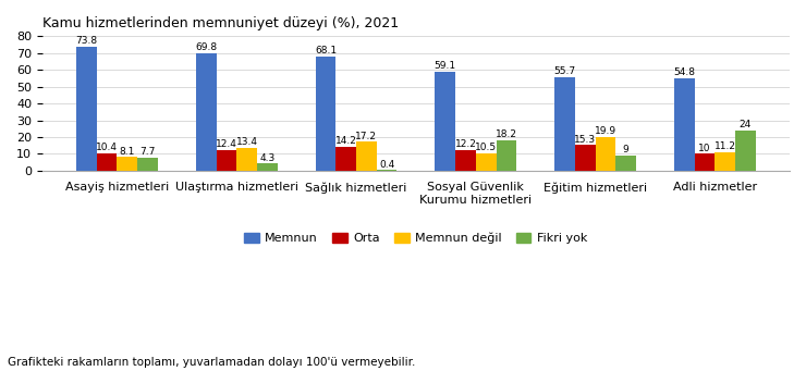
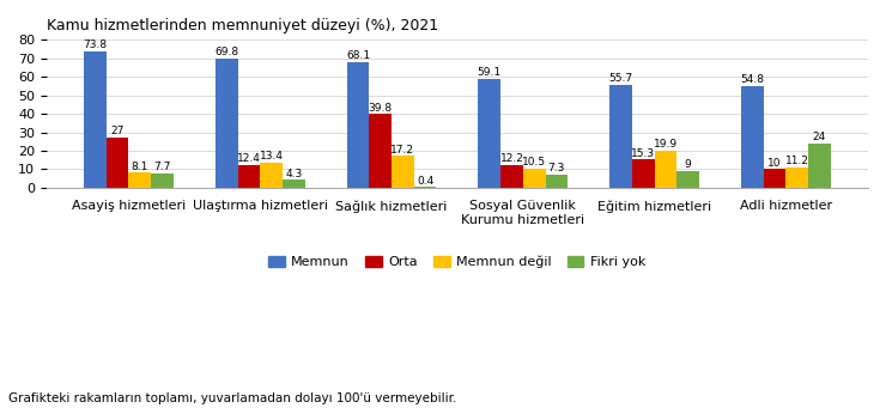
Orta/Asayiş hizmetleri: 10.4 -> 27
Orta/Sağlık hizmetleri: 14.2 -> 39.8
Fikri yok/Sosyal Güvenlik Kurumu hizmetleri: 18.2 -> 7.3
